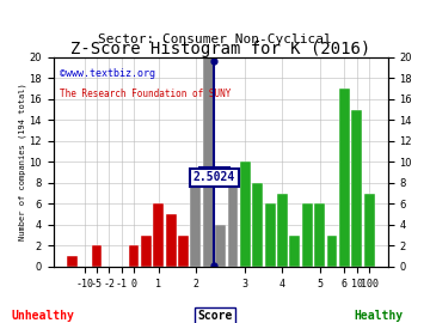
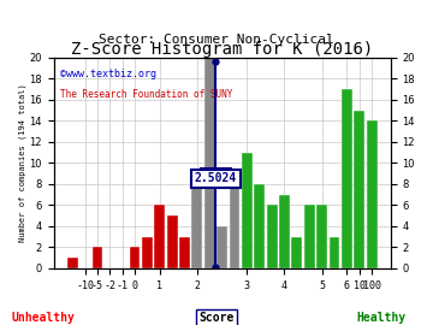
3: 10 -> 11
100: 7 -> 14
